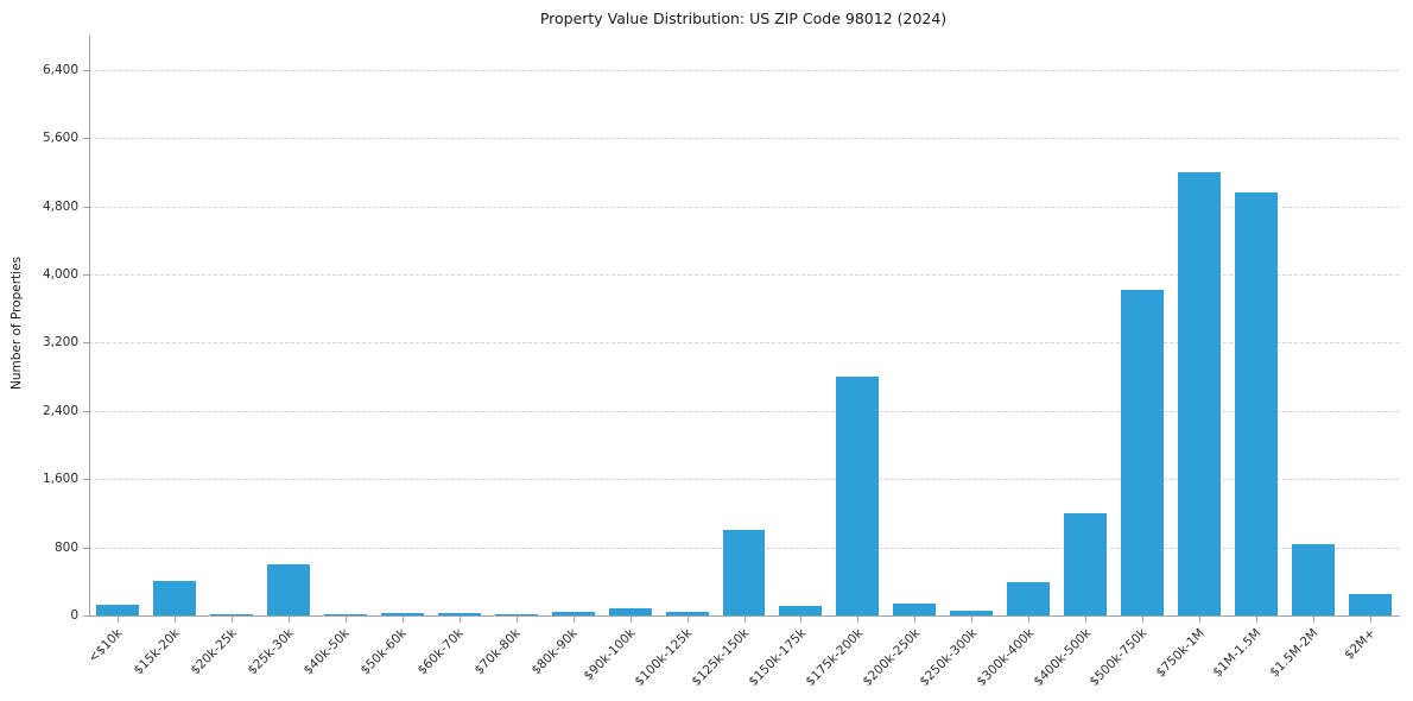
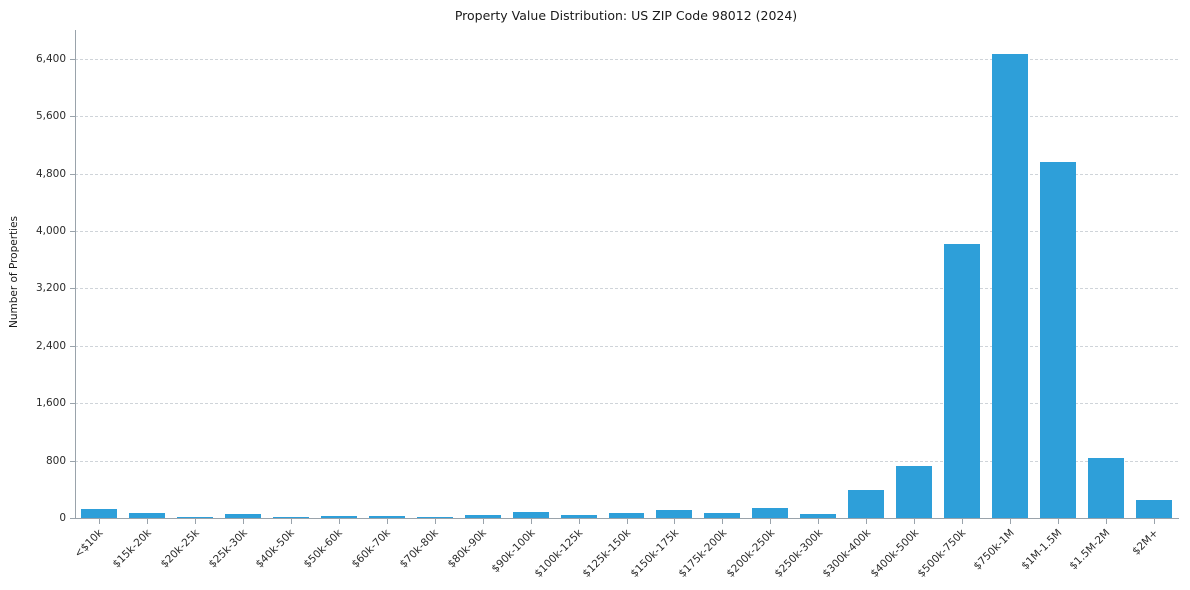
$15k-20k: 400 -> 100
$25k-30k: 600 -> 100
$125k-150k: 1000 -> 100
$175k-200k: 2800 -> 100
$400k-500k: 1200 -> 700
$750k-1M: 5200 -> 6500
